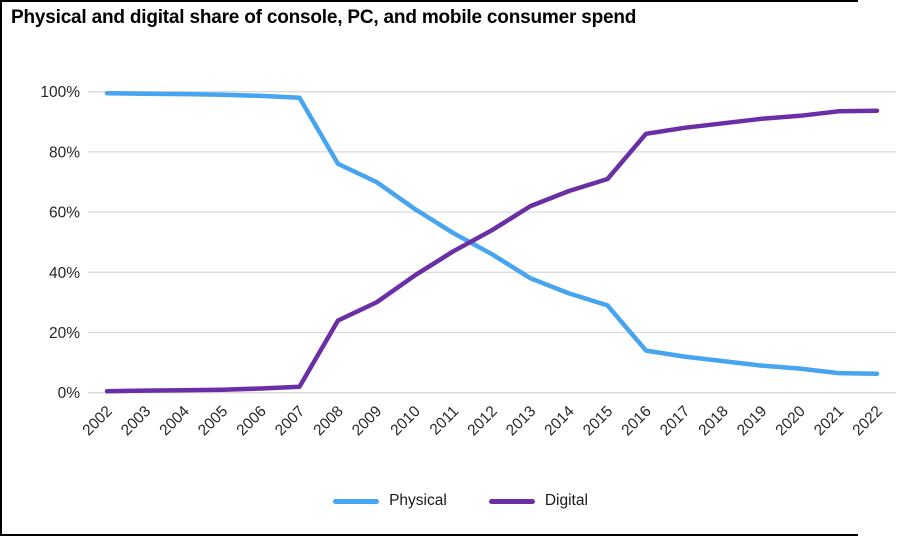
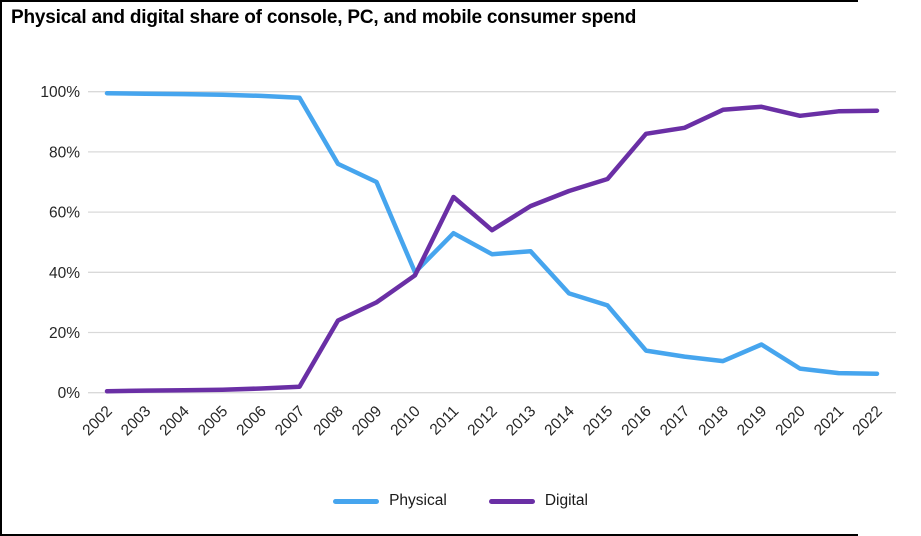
Physical/2010: 61% -> 40%
Digital/2011: 47% -> 65%
Physical/2013: 38% -> 47%
Digital/2018: 90% -> 94%
Physical/2019: 9% -> 16%
Digital/2019: 91% -> 95%
